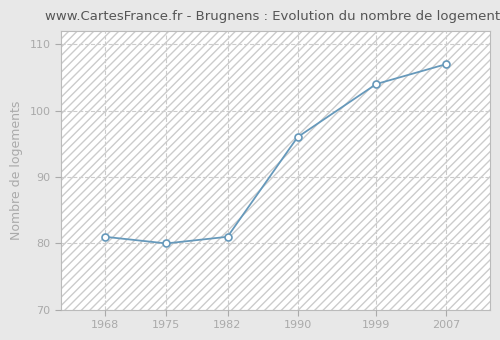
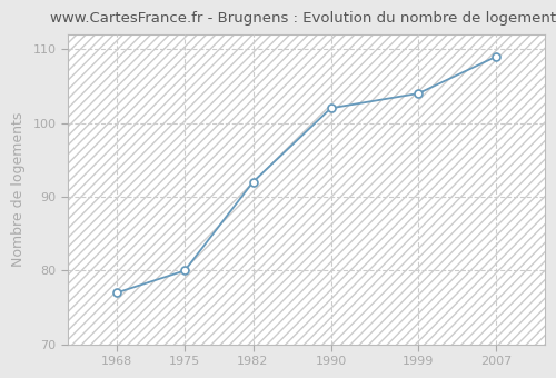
1968: 81 -> 77
1982: 81 -> 92
1990: 96 -> 102
2007: 107 -> 109
